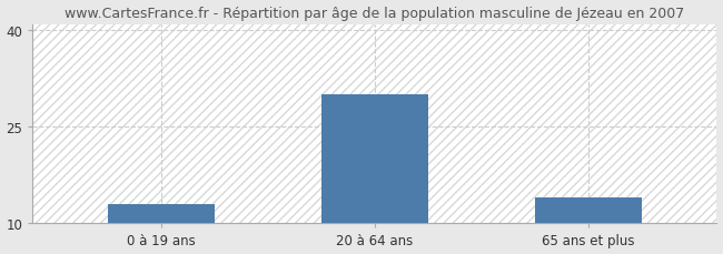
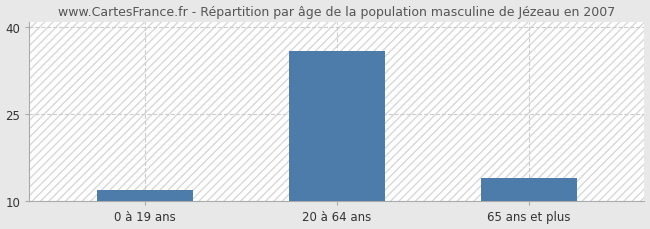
0 à 19 ans: 13 -> 12
20 à 64 ans: 30 -> 36
